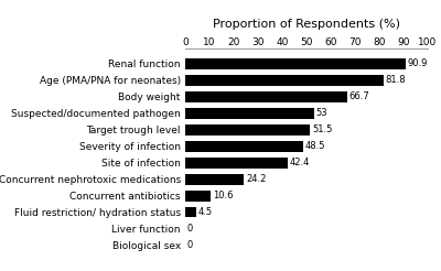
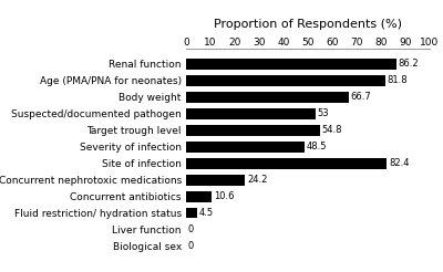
Renal function: 90.9 -> 86.2
Target trough level: 51.5 -> 54.8
Site of infection: 42.4 -> 82.4
